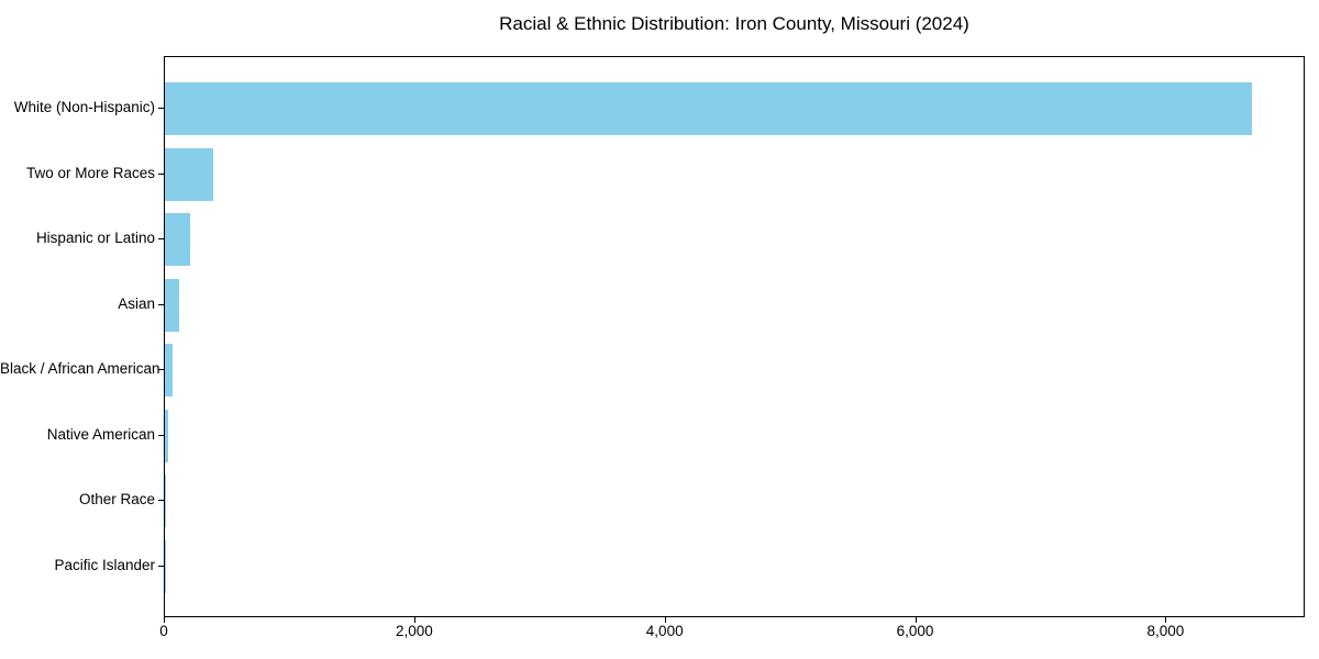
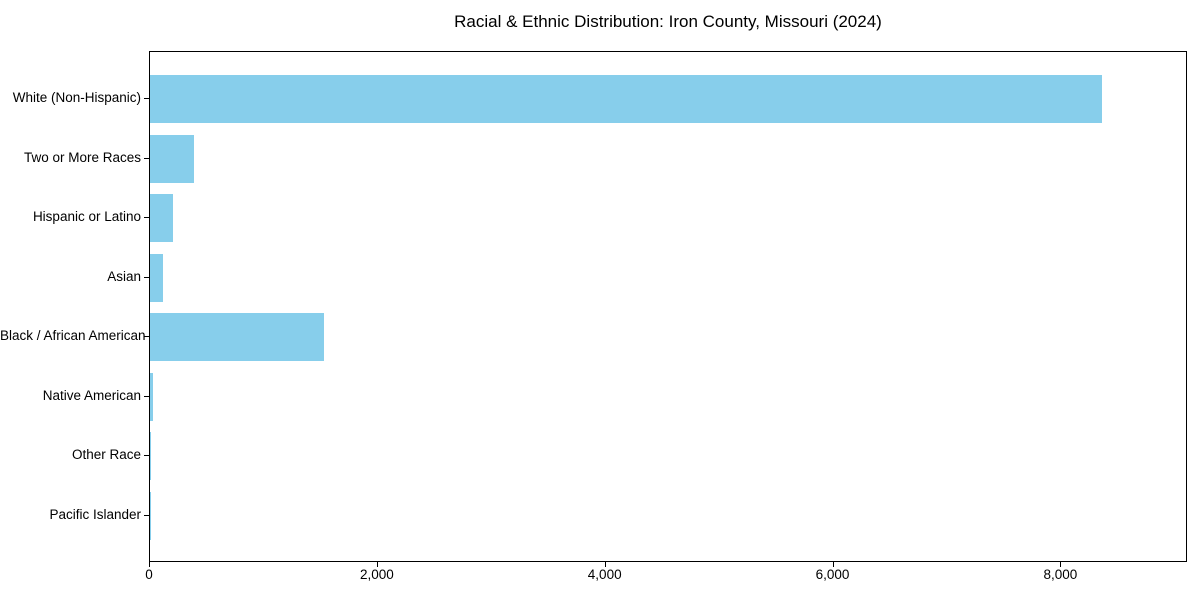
White (Non-Hispanic): 8680 -> 8360
Black / African American: 60 -> 1530
